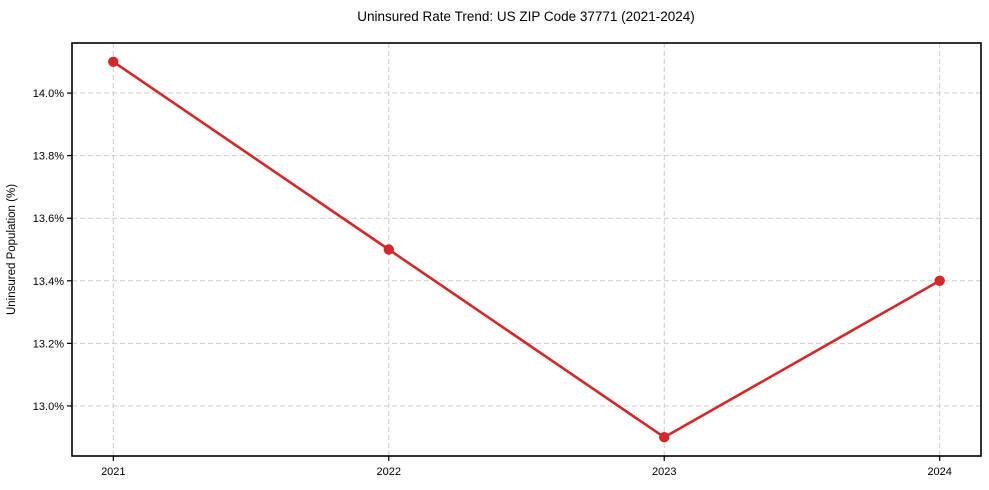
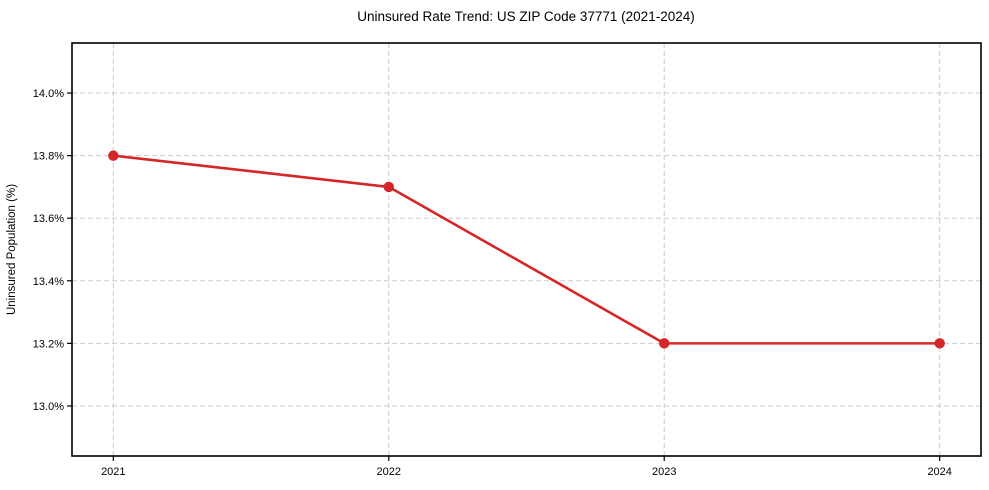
2021: 14.1% -> 13.8%
2022: 13.5% -> 13.7%
2023: 12.9% -> 13.2%
2024: 13.4% -> 13.2%
